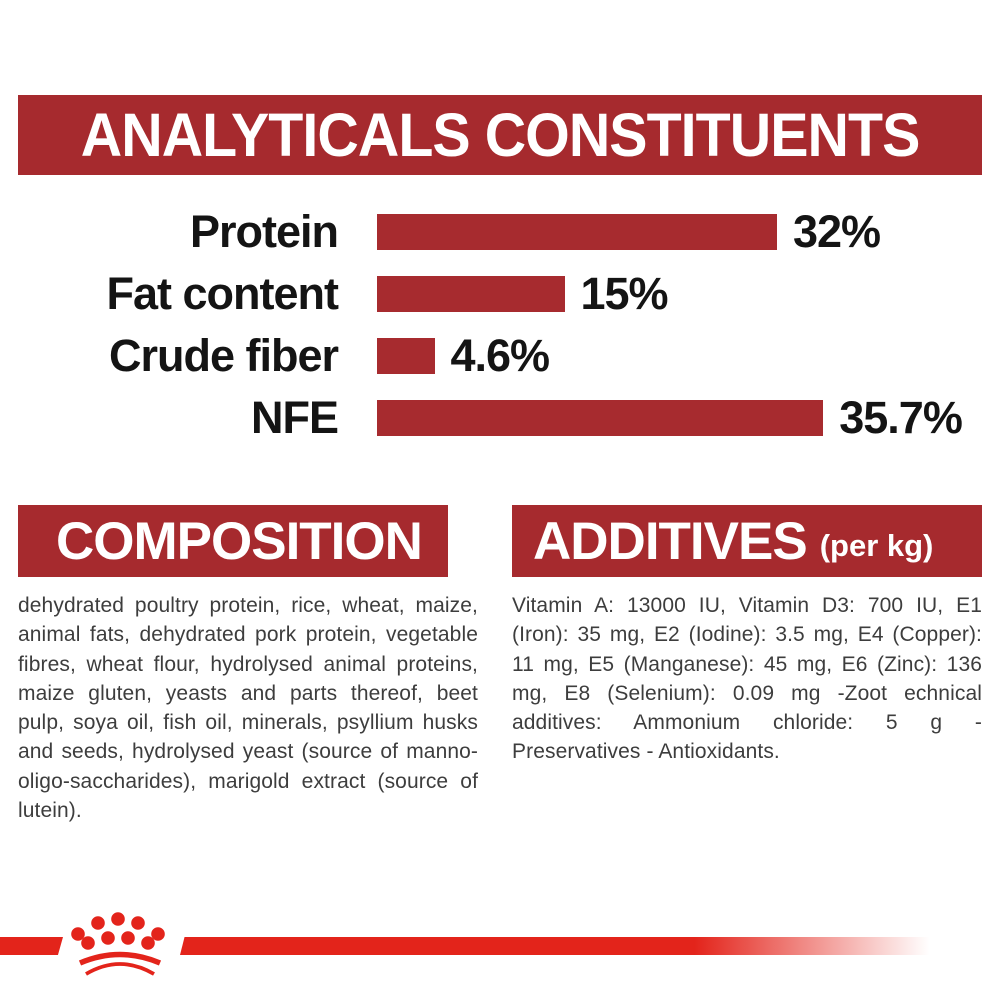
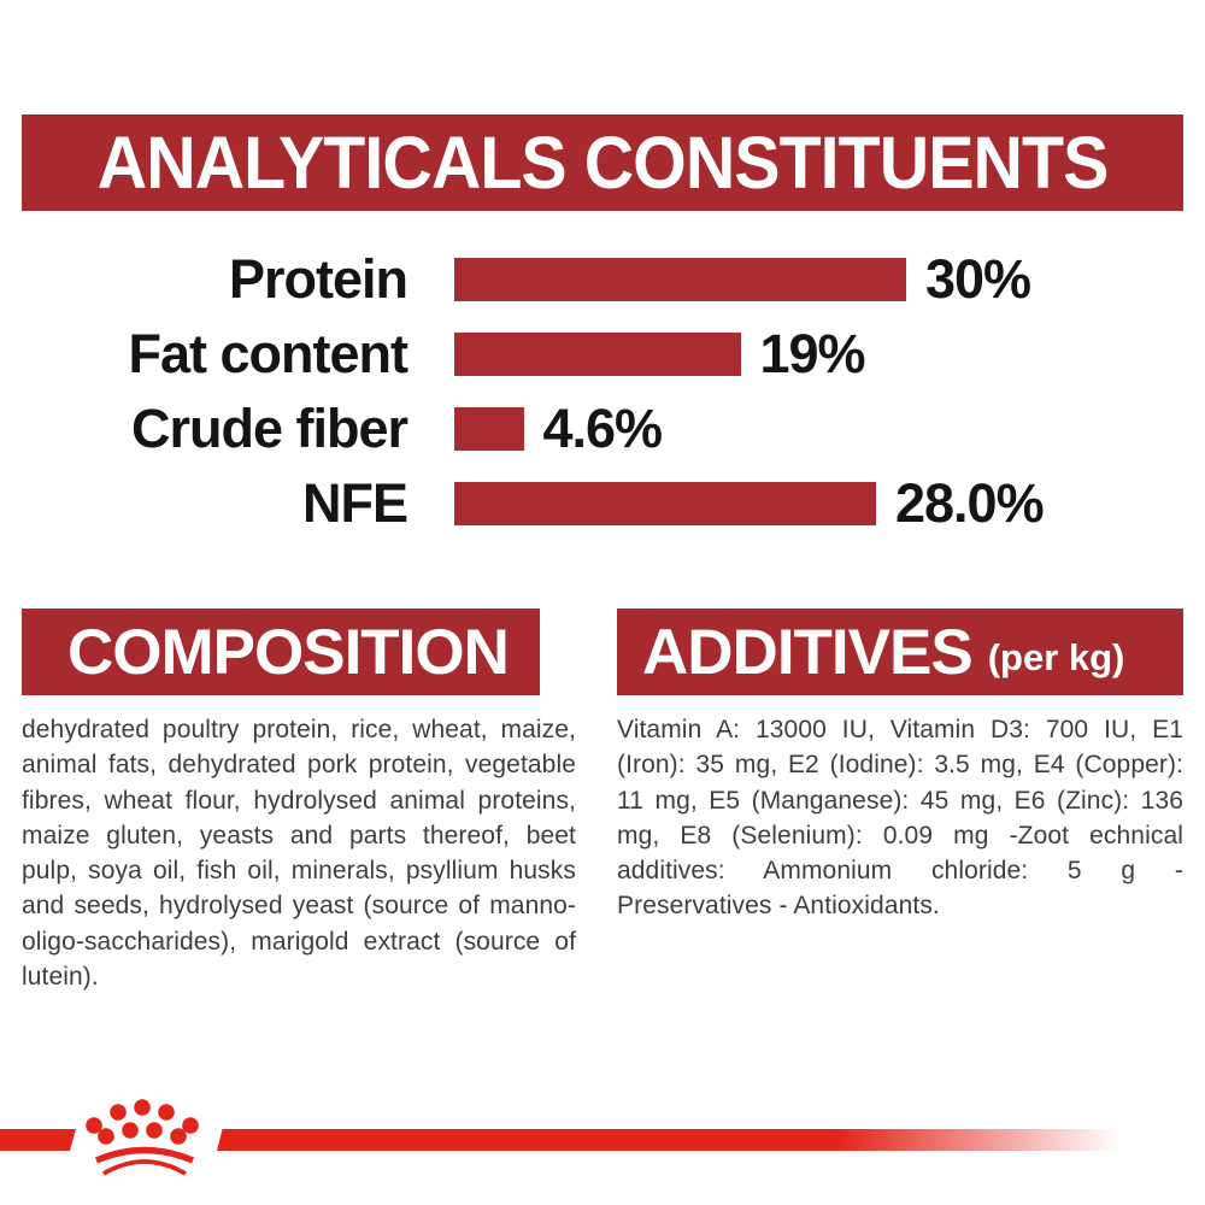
Protein: 32% -> 30%
Fat content: 15% -> 19%
NFE: 35.7% -> 28.0%
